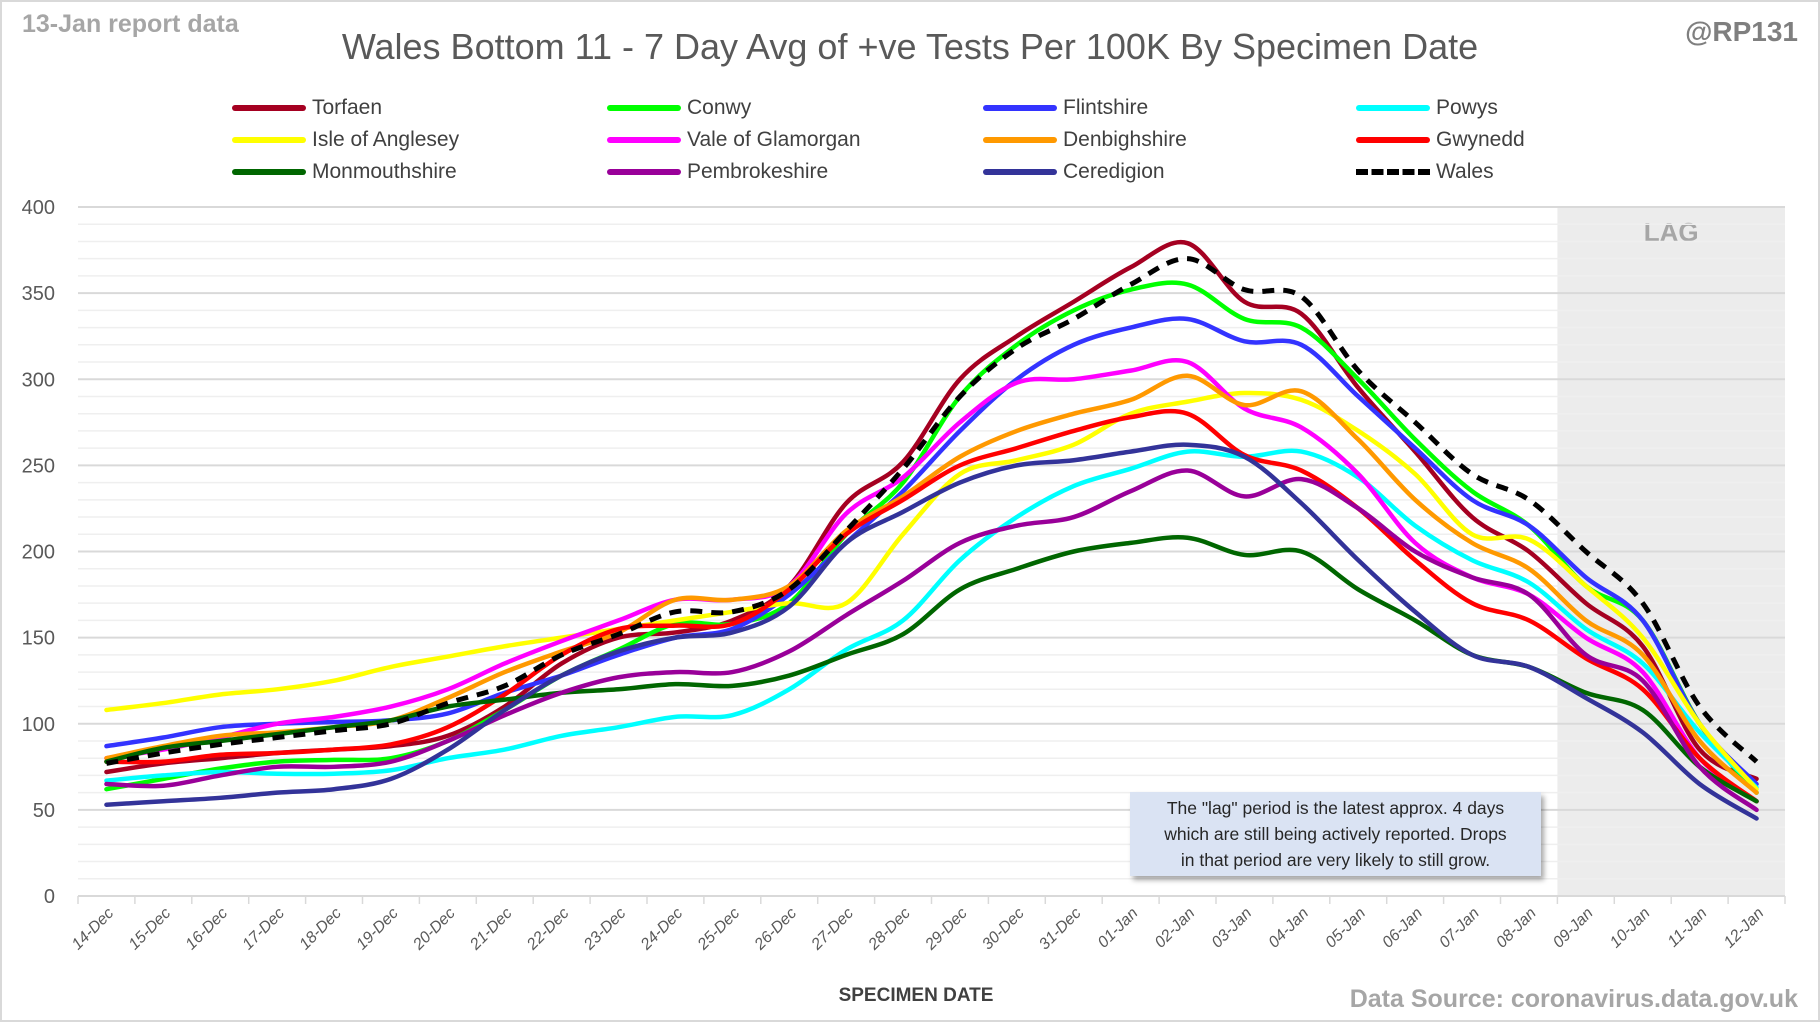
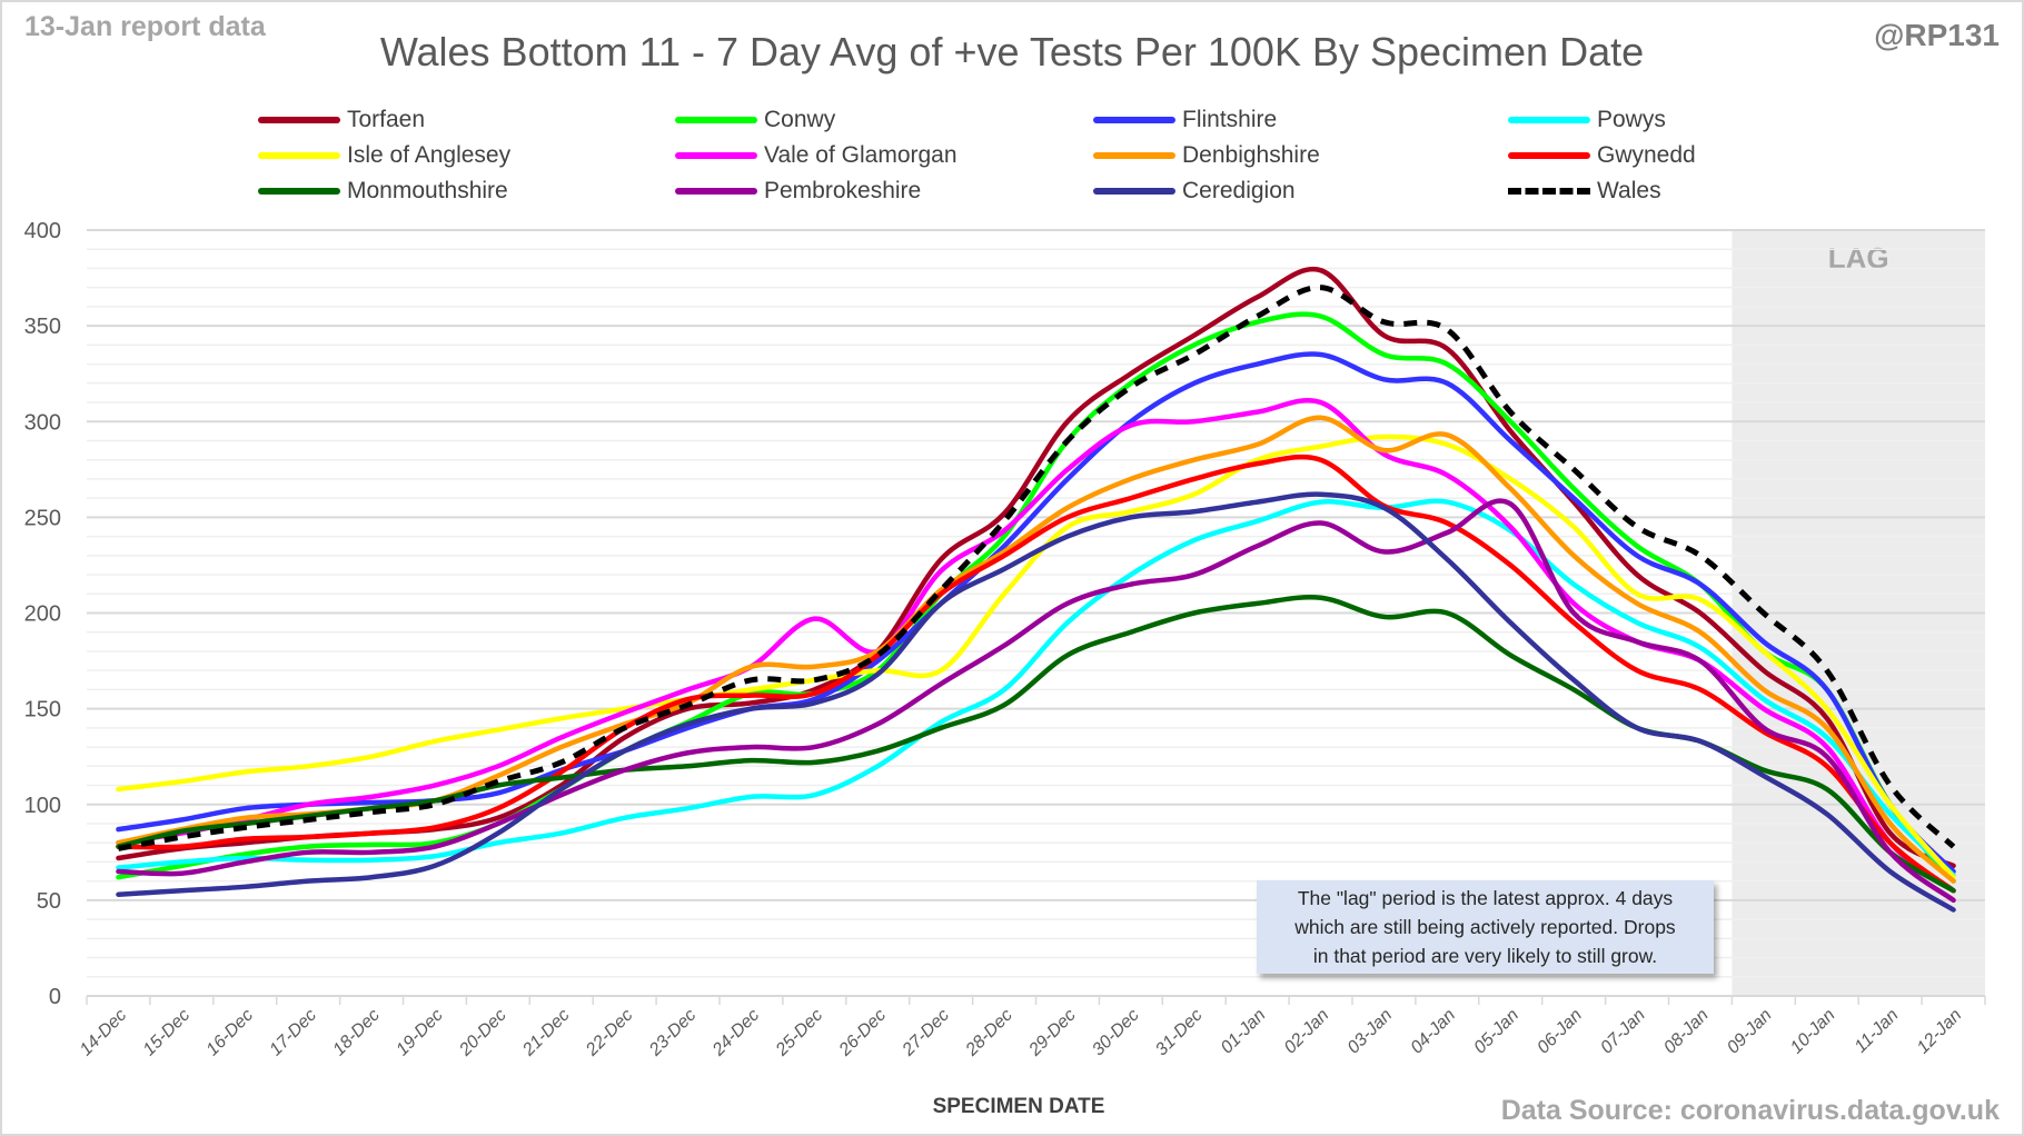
Vale of Glamorgan/25-Dec: 172 -> 197
Pembrokeshire/05-Jan: 225 -> 257
